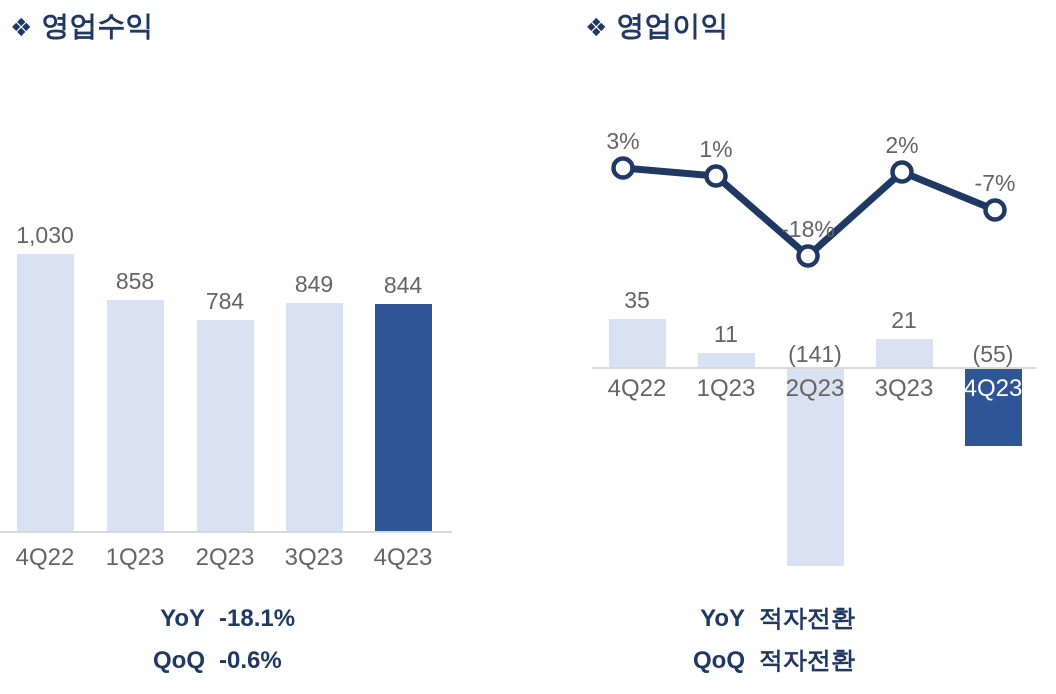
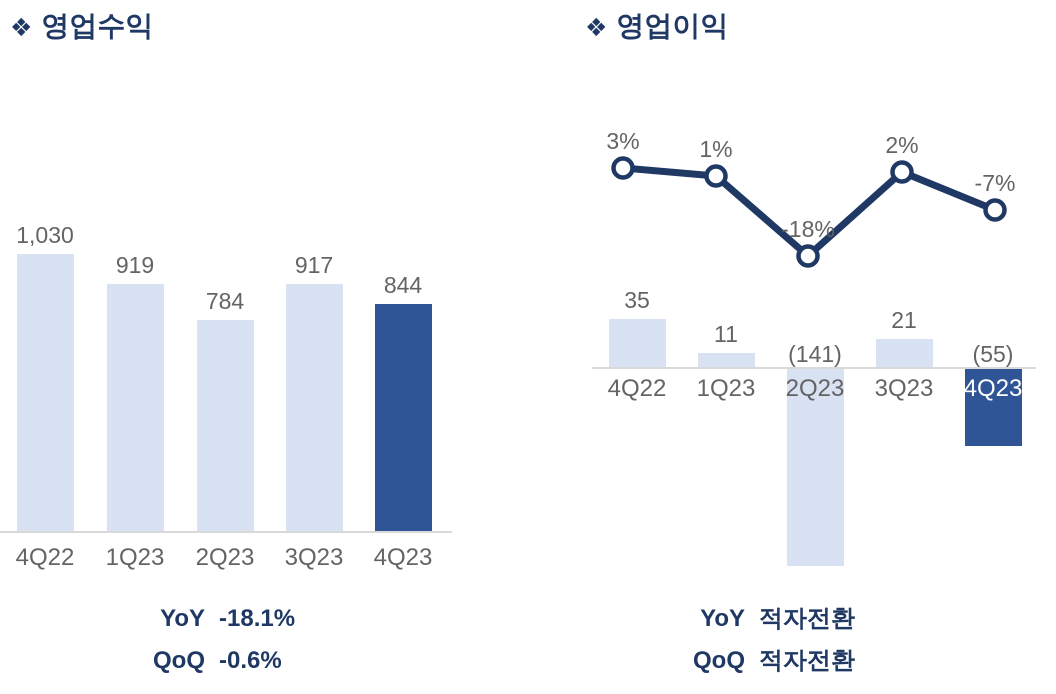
영업수익/1Q23: 858 -> 919
영업수익/3Q23: 849 -> 917
